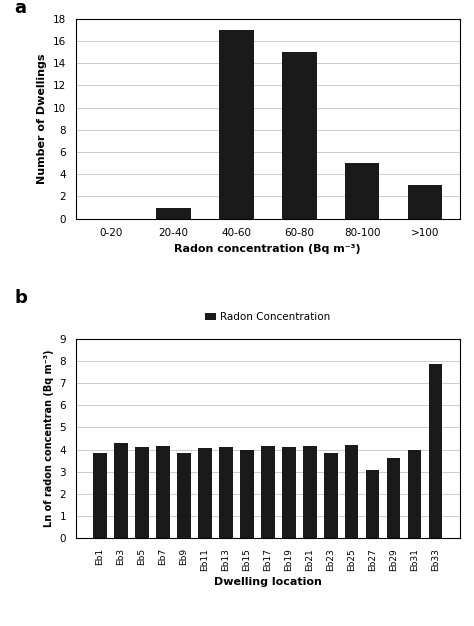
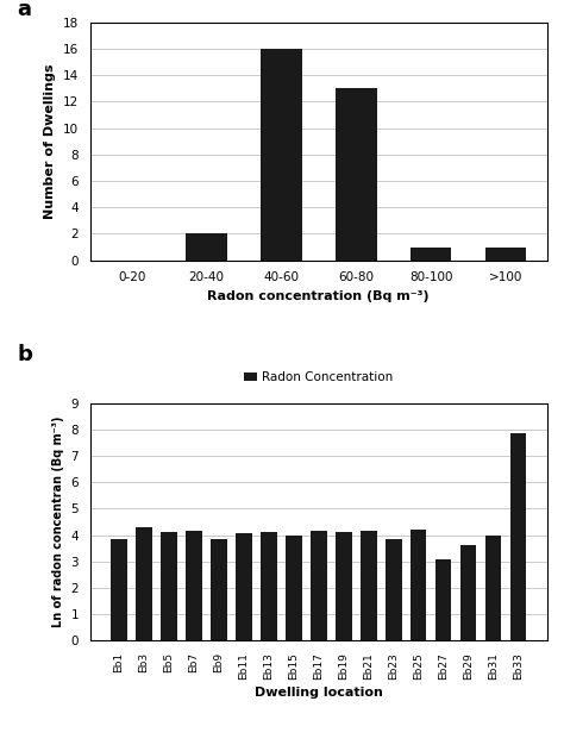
20-40: 1 -> 2
40-60: 17 -> 16
60-80: 15 -> 13
80-100: 5 -> 1
>100: 3 -> 1
